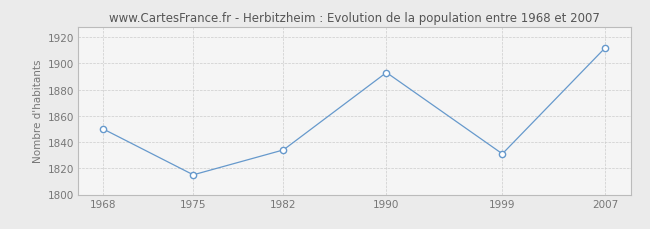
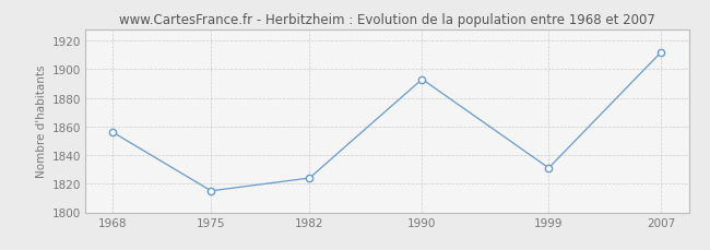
1968: 1850 -> 1856
1982: 1834 -> 1824
